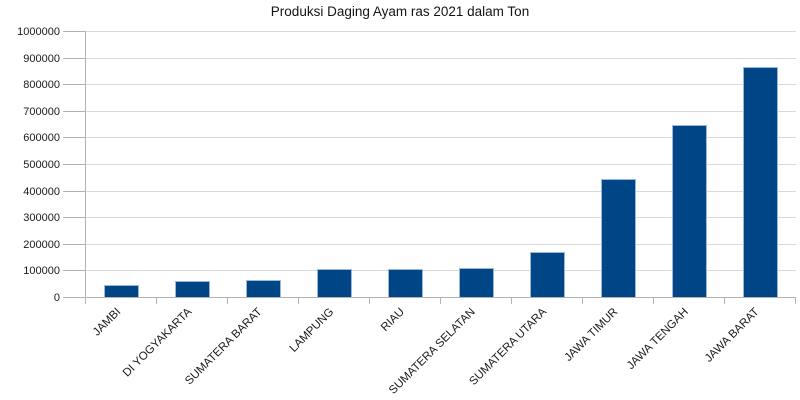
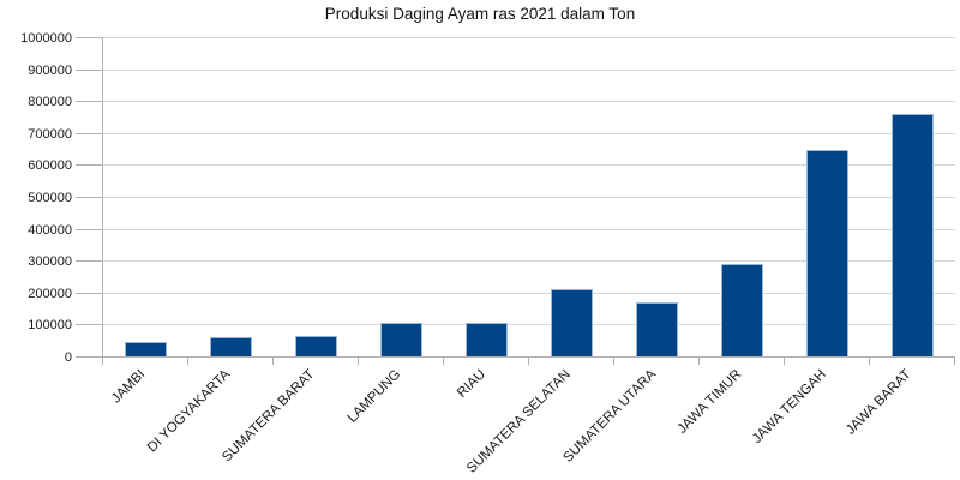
SUMATERA SELATAN: 110000 -> 210000
JAWA TIMUR: 440000 -> 290000
JAWA BARAT: 860000 -> 760000
